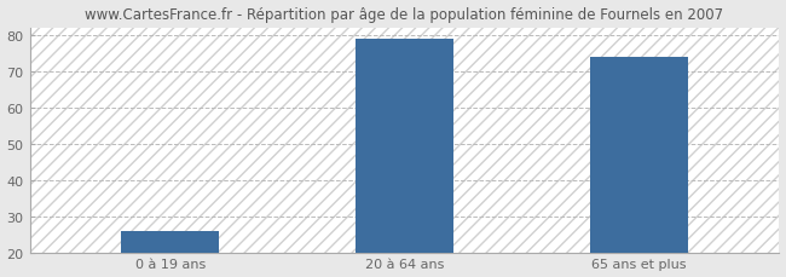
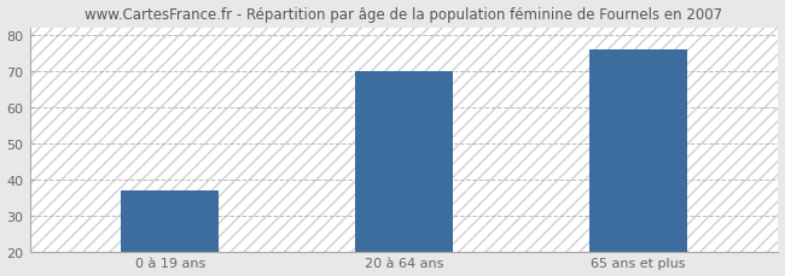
0 à 19 ans: 26 -> 37
20 à 64 ans: 79 -> 70
65 ans et plus: 74 -> 76
